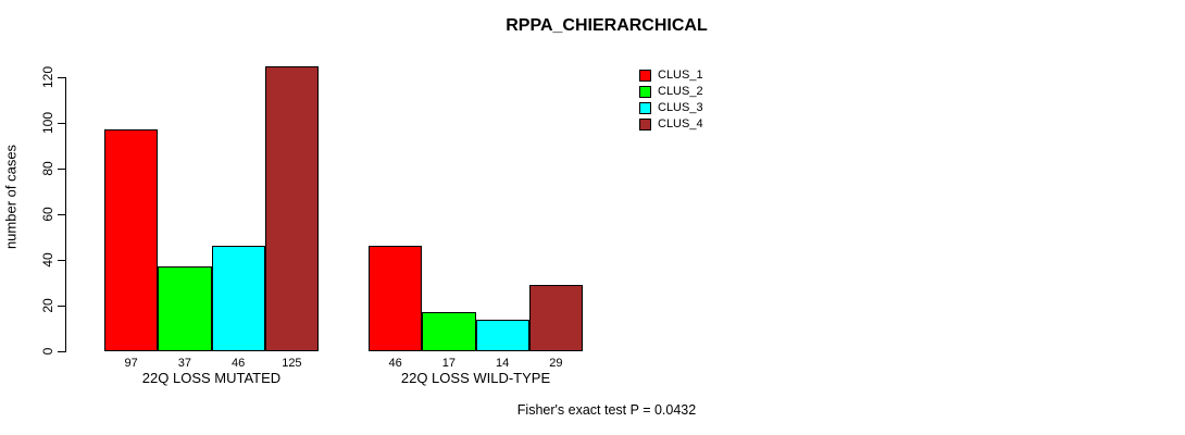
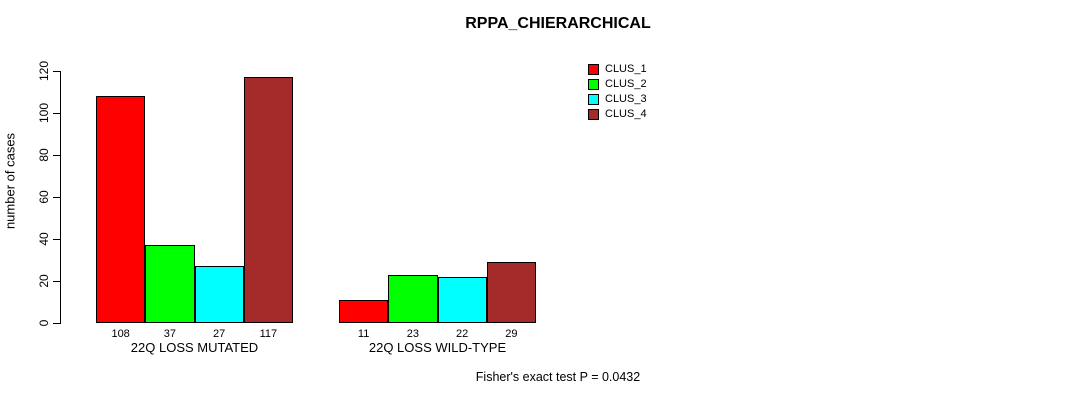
CLUS_1/22Q LOSS MUTATED: 97 -> 108
CLUS_3/22Q LOSS MUTATED: 46 -> 27
CLUS_4/22Q LOSS MUTATED: 125 -> 117
CLUS_1/22Q LOSS WILD-TYPE: 46 -> 11
CLUS_2/22Q LOSS WILD-TYPE: 17 -> 23
CLUS_3/22Q LOSS WILD-TYPE: 14 -> 22
